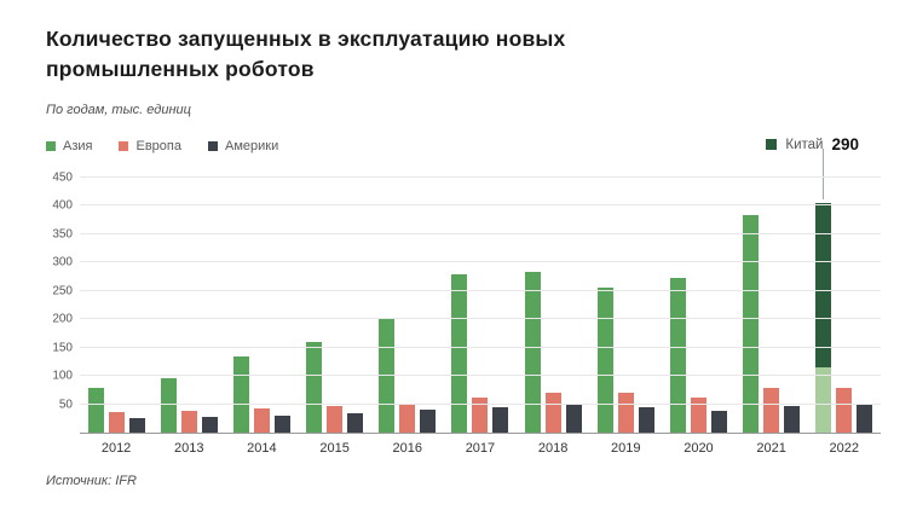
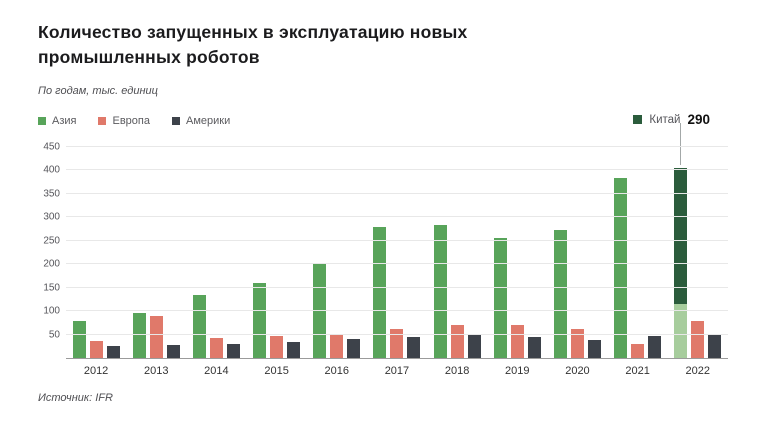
Европа/2013: 40 -> 90
Европа/2021: 80 -> 30
